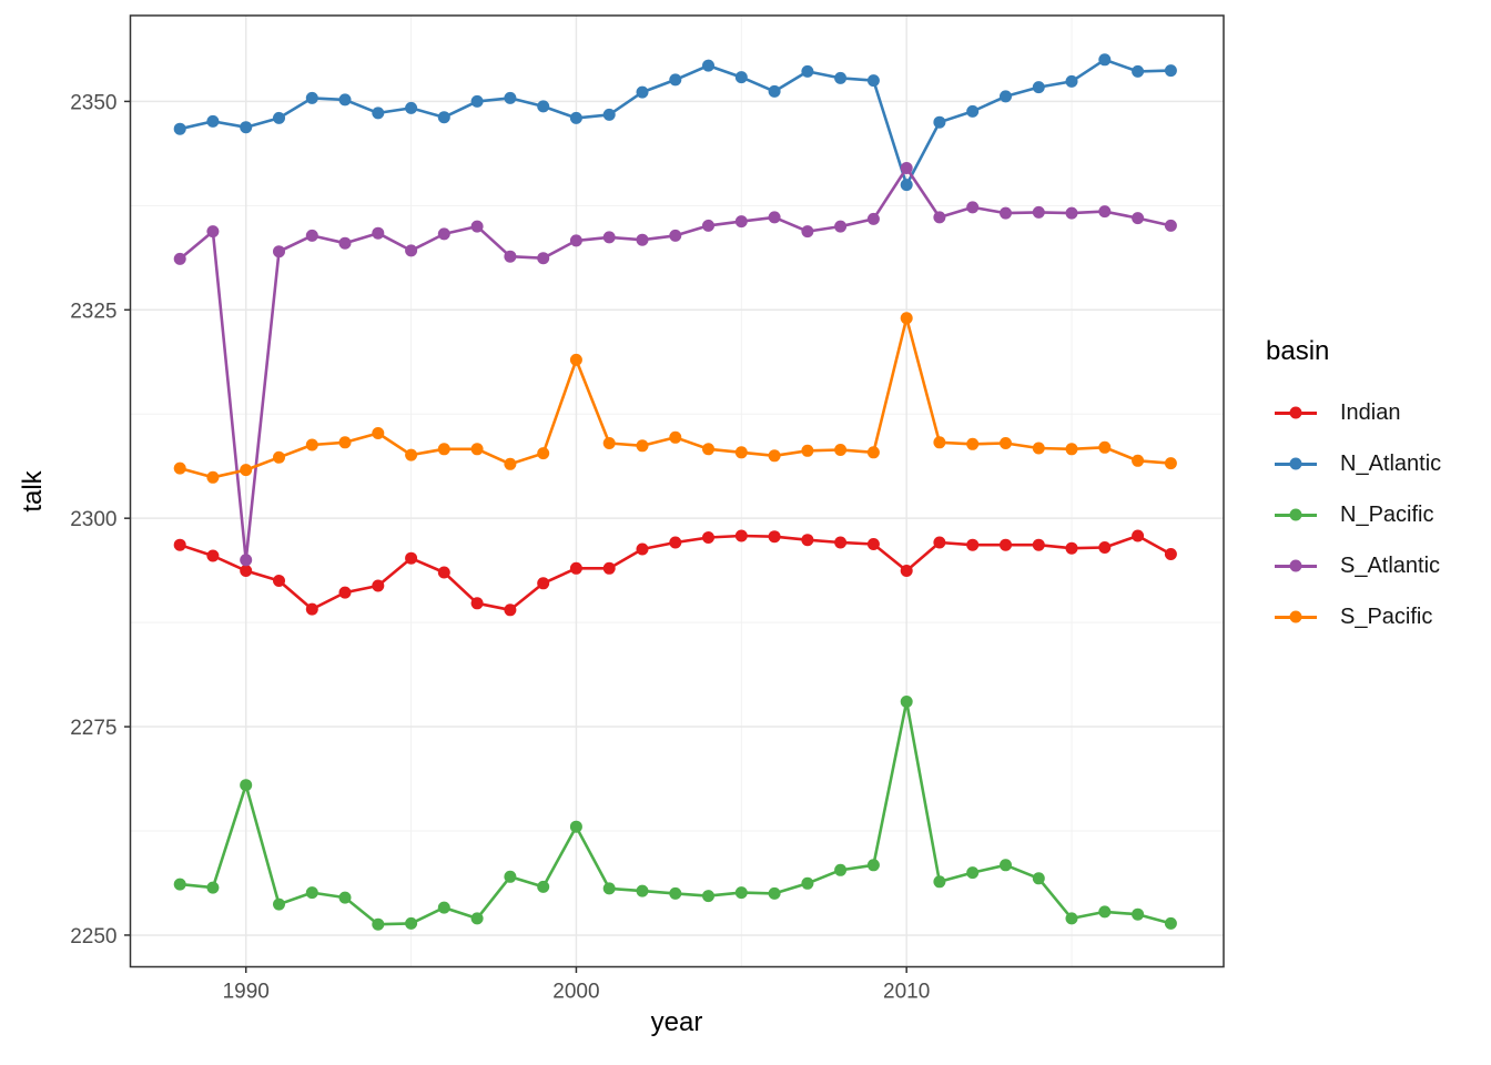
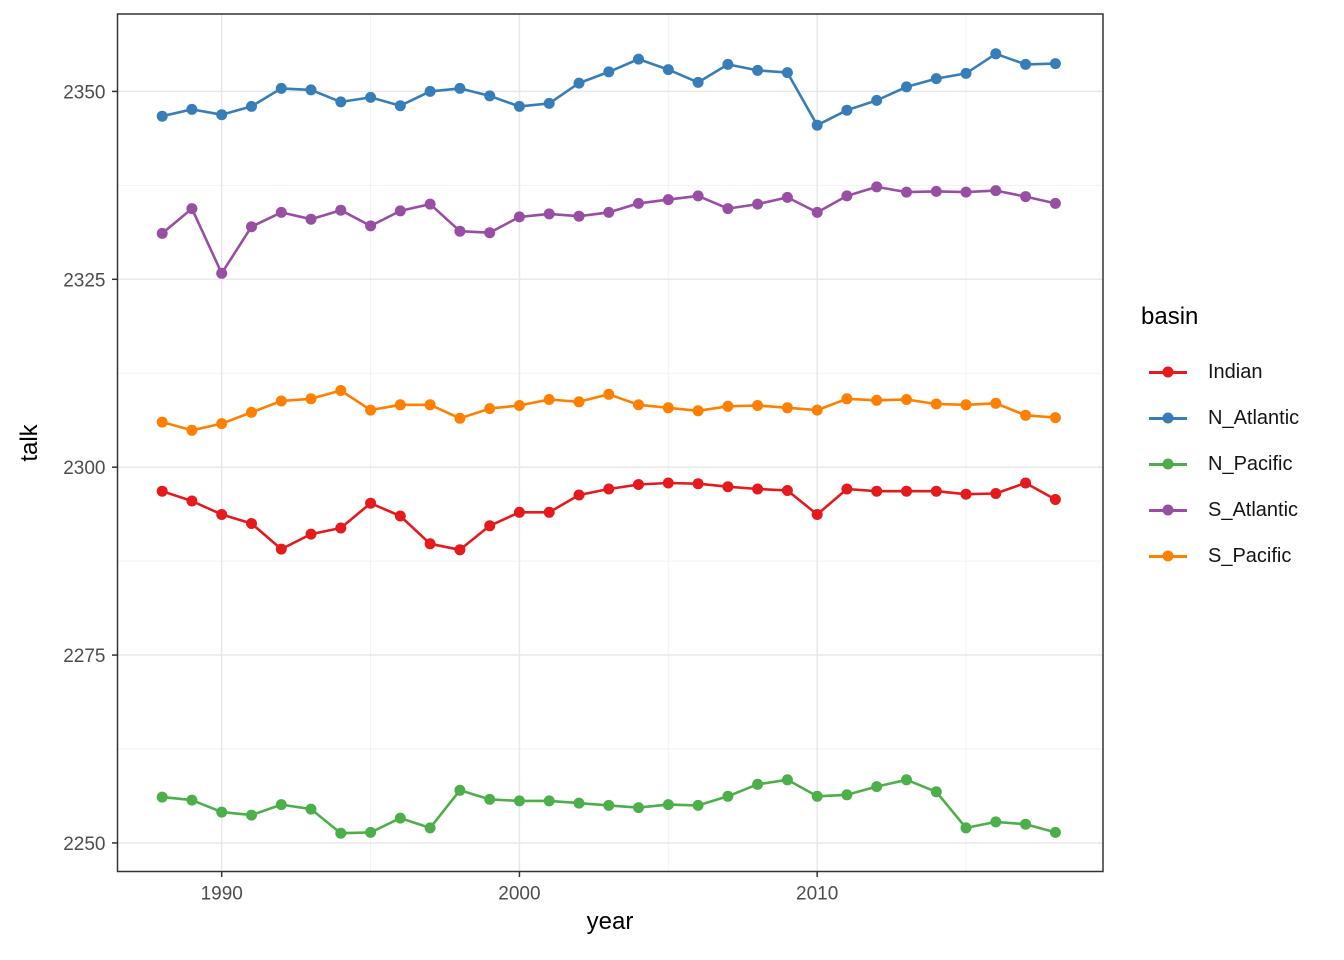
N_Pacific/1990: 2268 -> 2254
S_Atlantic/1990: 2295 -> 2326
N_Pacific/2000: 2263 -> 2256
S_Pacific/2000: 2319 -> 2308
N_Atlantic/2010: 2340 -> 2346
N_Pacific/2010: 2278 -> 2256
S_Atlantic/2010: 2342 -> 2334
S_Pacific/2010: 2324 -> 2308
